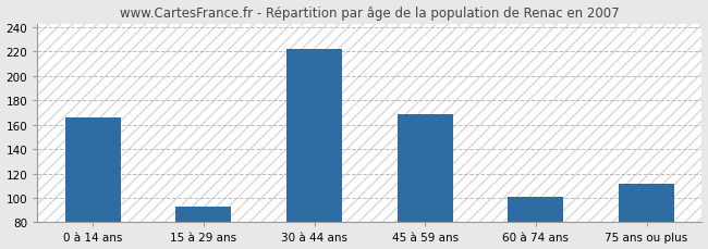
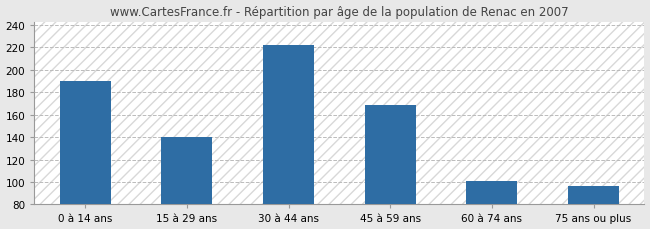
0 à 14 ans: 166 -> 190
15 à 29 ans: 93 -> 140
75 ans ou plus: 112 -> 96
